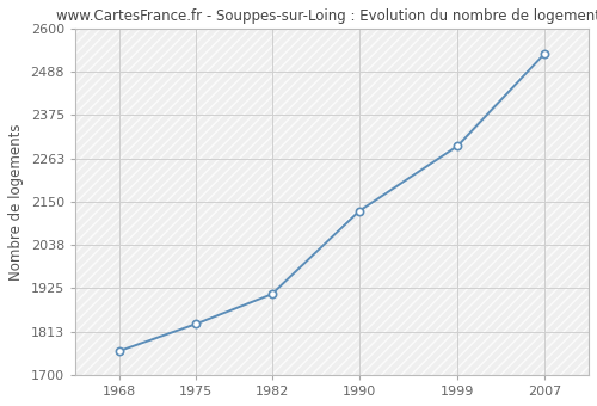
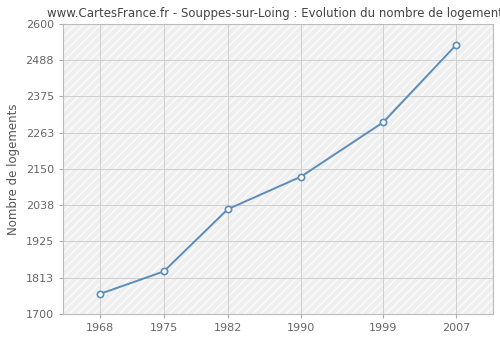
1982: 1910 -> 2025
